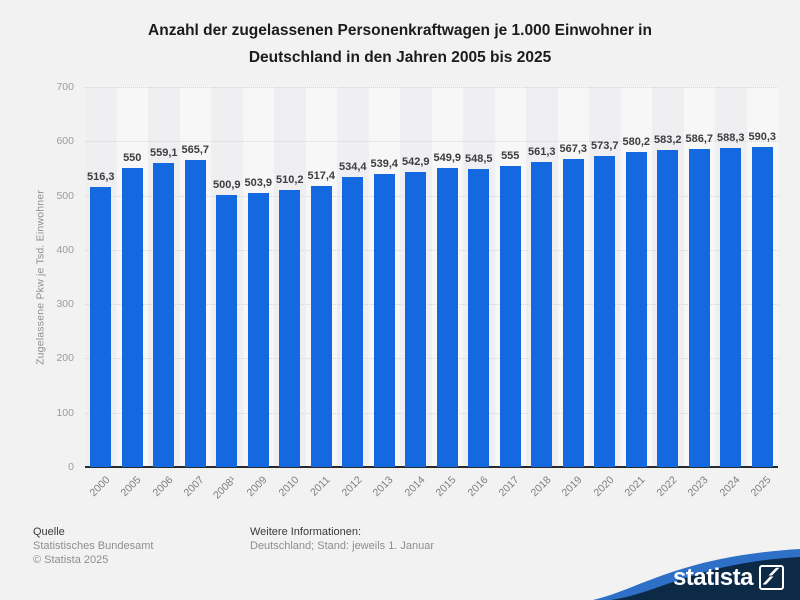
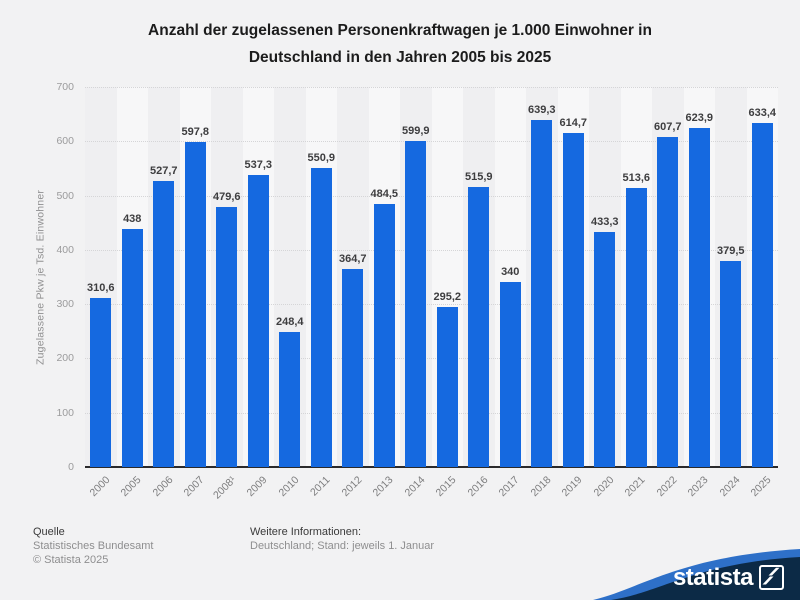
2000: 516,3 -> 310,6
2005: 550 -> 438
2006: 559,1 -> 527,7
2007: 565,7 -> 597,8
2008¹: 500,9 -> 479,6
2009: 503,9 -> 537,3
2010: 510,2 -> 248,4
2011: 517,4 -> 550,9
2012: 534,4 -> 364,7
2013: 539,4 -> 484,5
2014: 542,9 -> 599,9
2015: 549,9 -> 295,2
2016: 548,5 -> 515,9
2017: 555 -> 340
2018: 561,3 -> 639,3
2019: 567,3 -> 614,7
2020: 573,7 -> 433,3
2021: 580,2 -> 513,6
2022: 583,2 -> 607,7
2023: 586,7 -> 623,9
2024: 588,3 -> 379,5
2025: 590,3 -> 633,4
